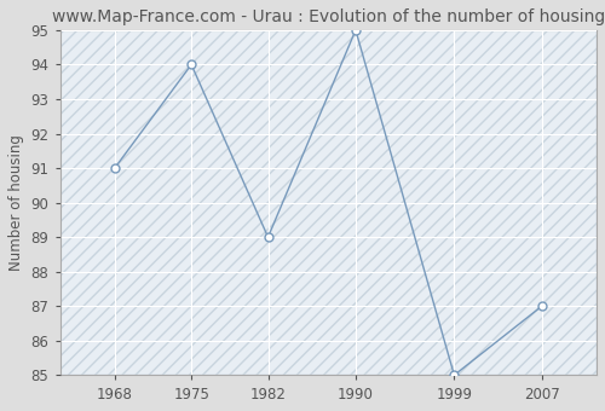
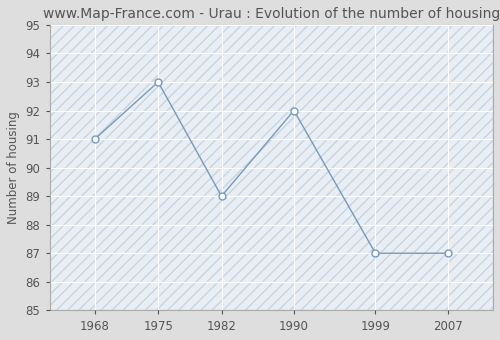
1975: 94 -> 93
1990: 95 -> 92
1999: 85 -> 87
